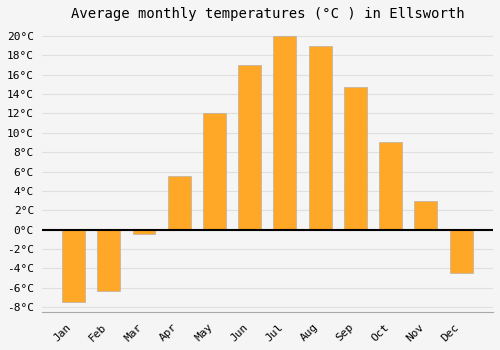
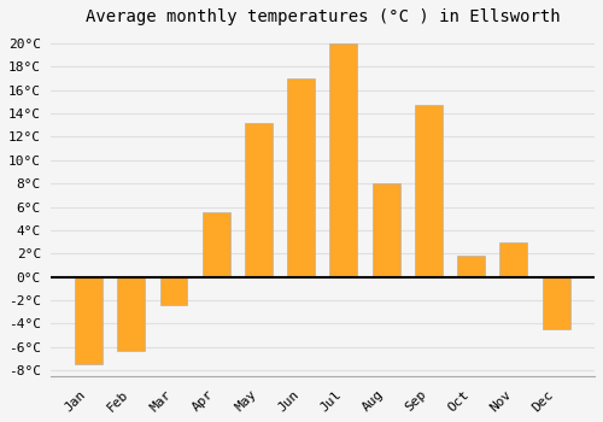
Mar: -0.5°C -> -2.4°C
May: 12.0°C -> 13.2°C
Aug: 19.0°C -> 8.0°C
Oct: 9.0°C -> 1.8°C
